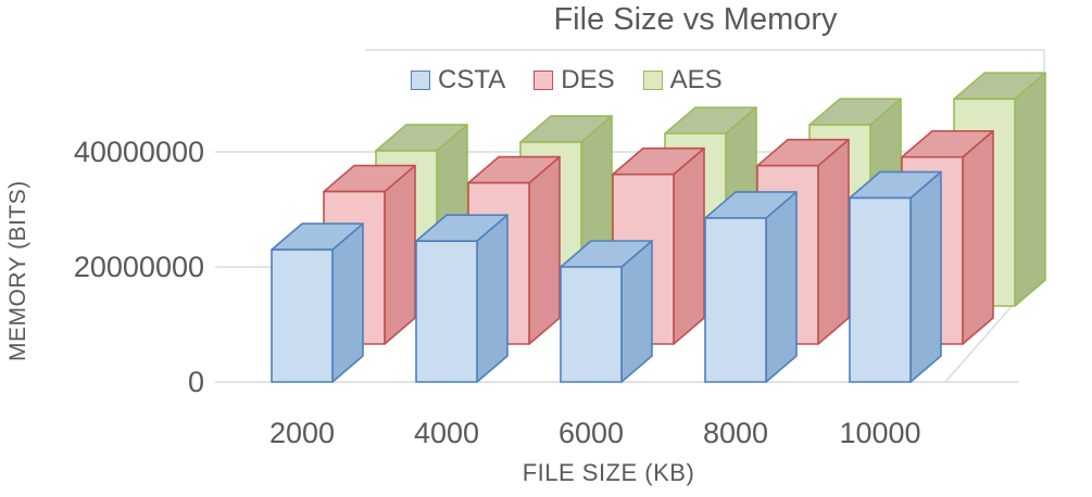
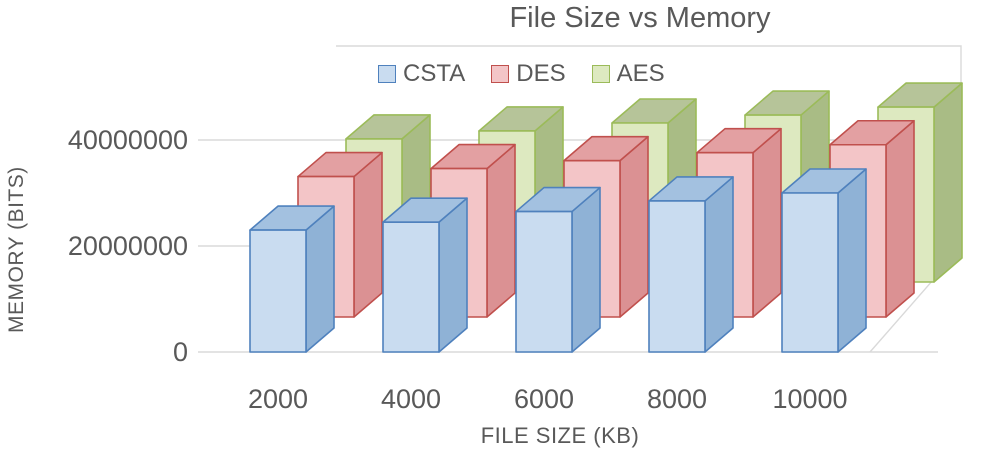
CSTA/6000: 20000000 -> 26000000
CSTA/10000: 32000000 -> 30000000
AES/10000: 36000000 -> 33000000
